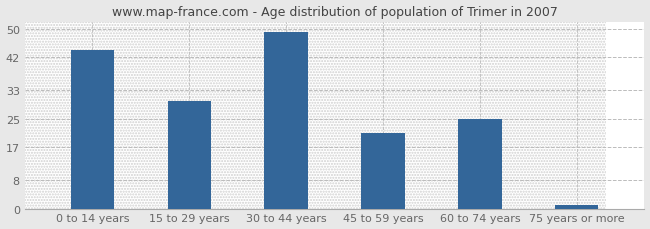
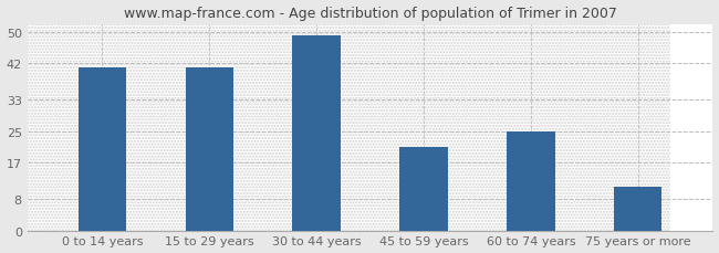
0 to 14 years: 44 -> 41
15 to 29 years: 30 -> 41
75 years or more: 1 -> 11
